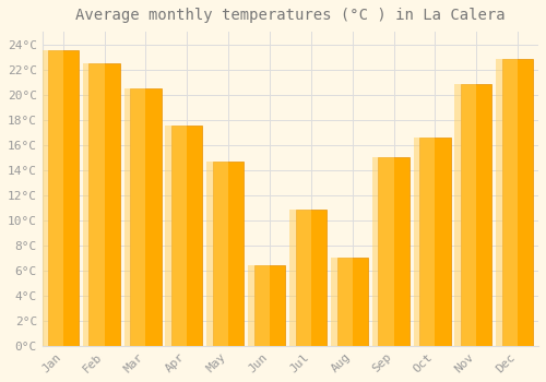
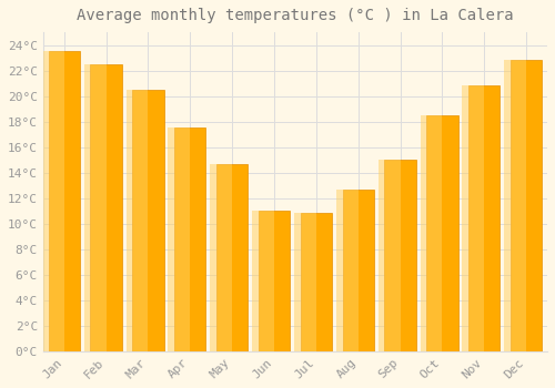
Jun: 6.4°C -> 11.0°C
Aug: 7.0°C -> 12.7°C
Oct: 16.6°C -> 18.5°C
